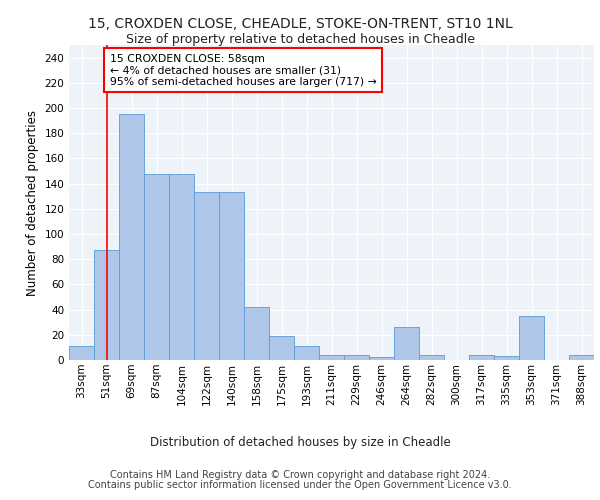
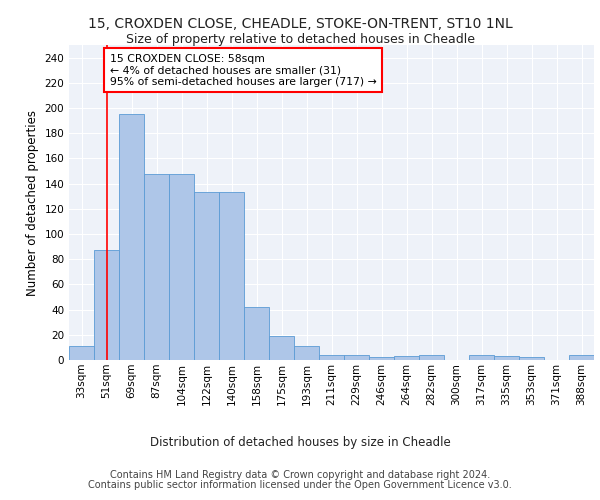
264sqm: 26 -> 3
353sqm: 35 -> 2
